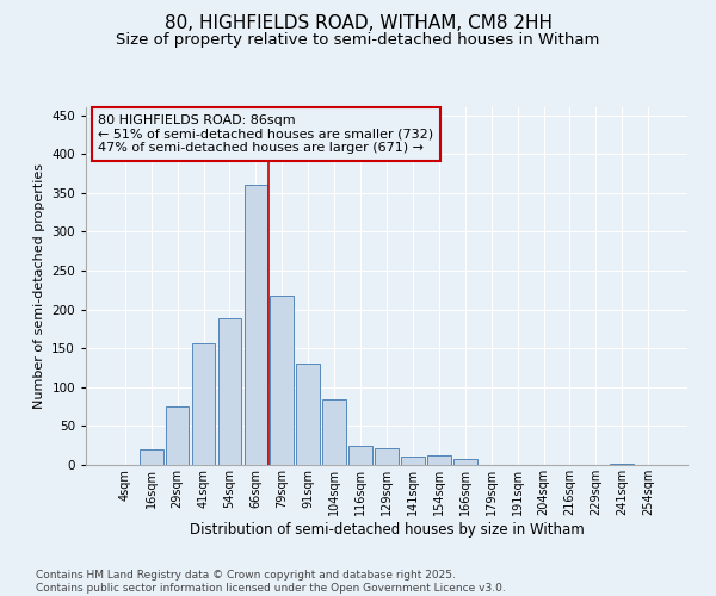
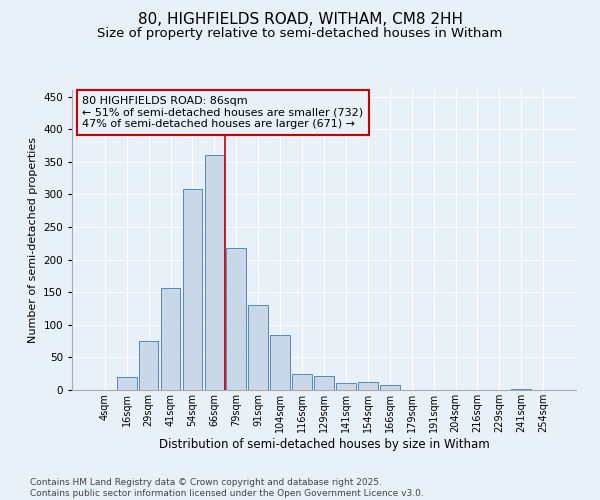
54sqm: 188 -> 308
